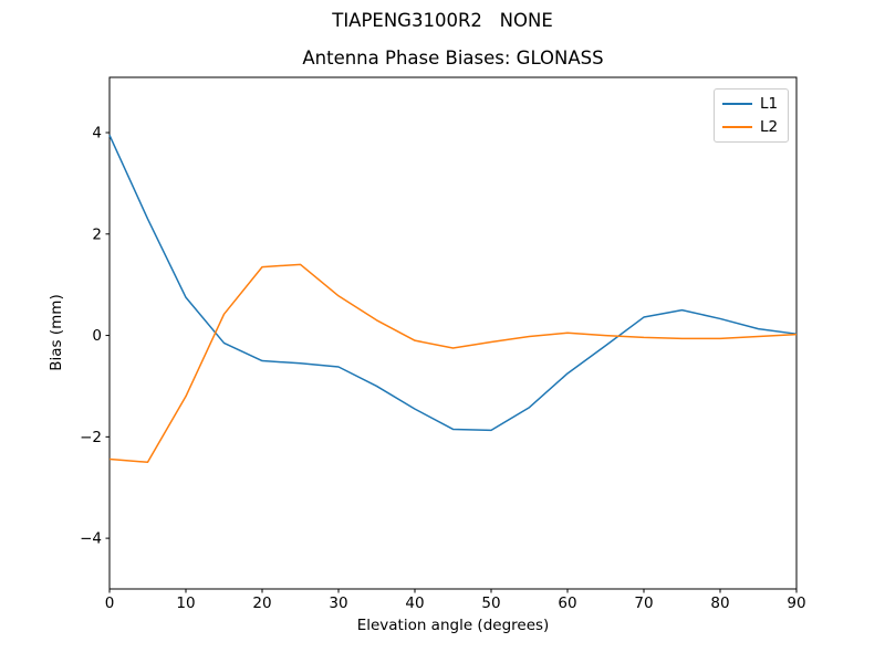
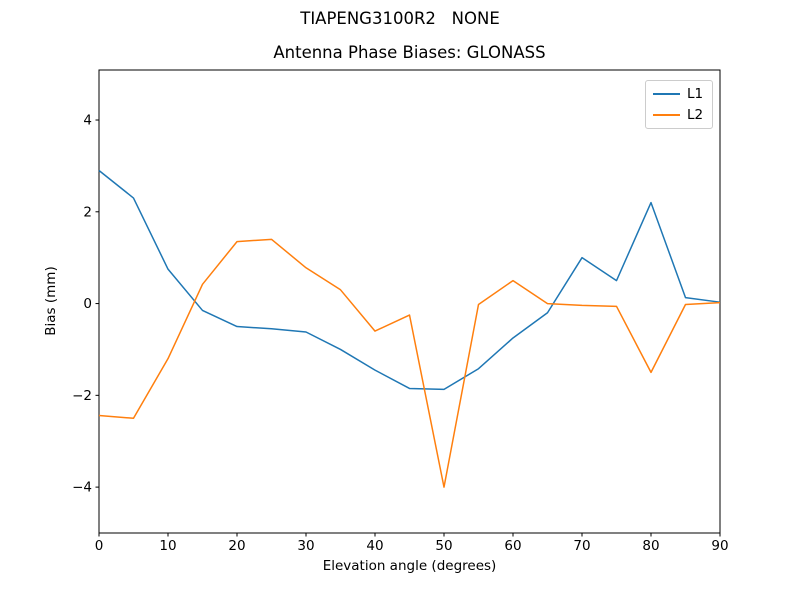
L1/0: 4.0 -> 2.9
L2/40: -0.1 -> -0.6
L2/50: -0.1 -> -4.0
L2/60: 0.1 -> 0.5
L1/70: 0.4 -> 1.0
L1/80: 0.3 -> 2.2
L2/80: -0.1 -> -1.5
